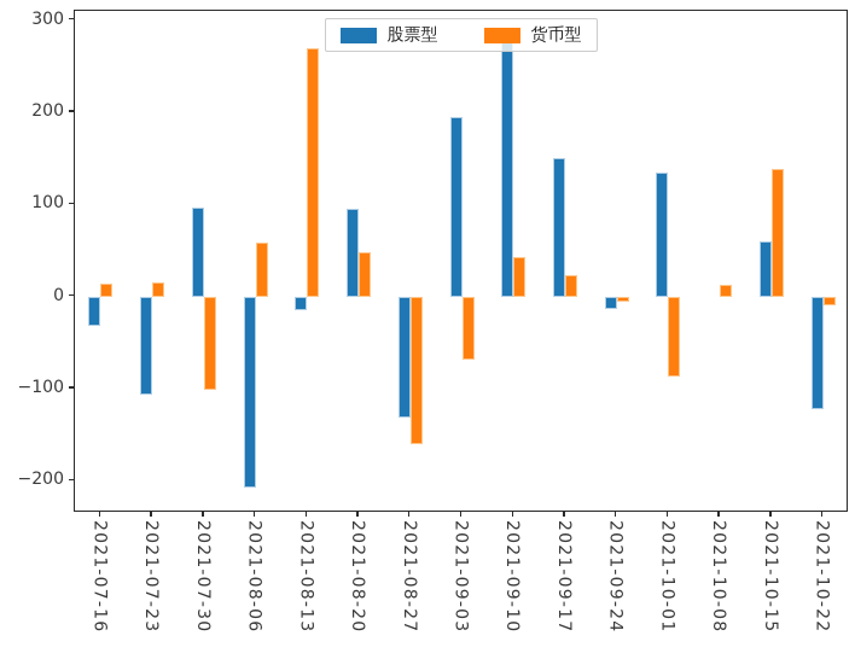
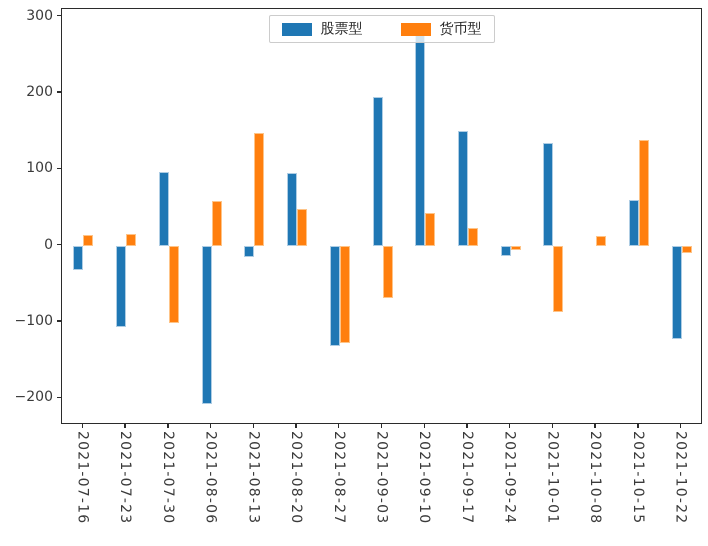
货币型/2021-08-13: 270 -> 150
货币型/2021-08-27: -160 -> -130
